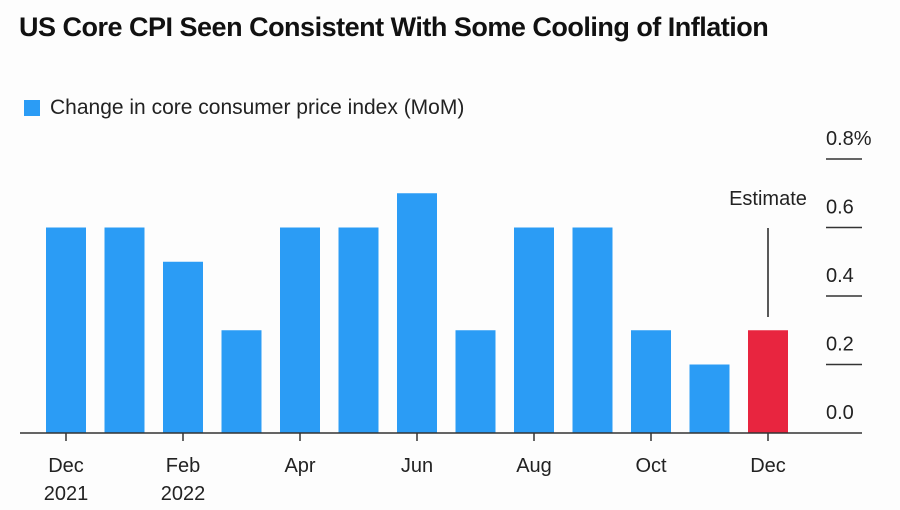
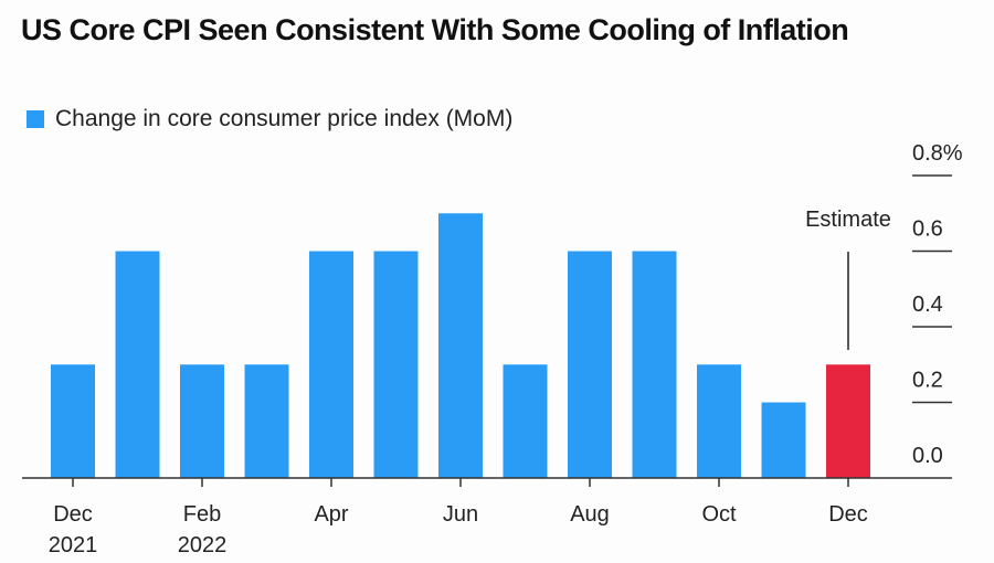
Dec 2021: 0.6% -> 0.3%
Feb 2022: 0.5% -> 0.3%
